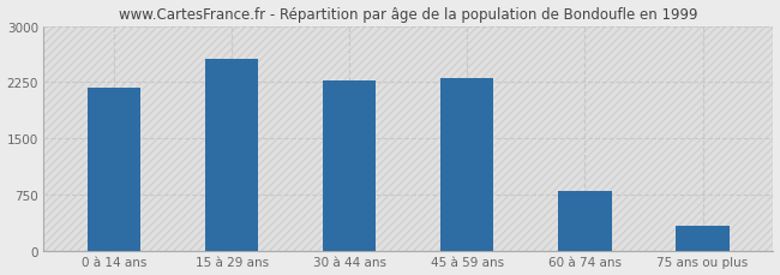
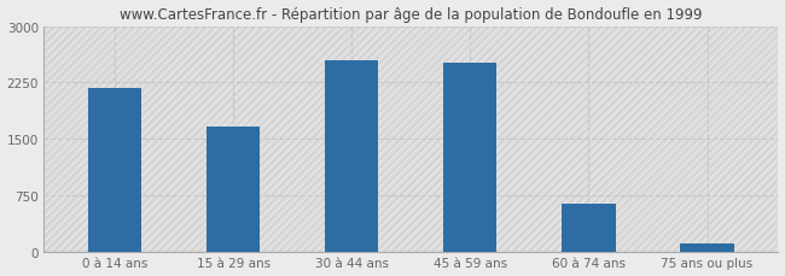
15 à 29 ans: 2560 -> 1670
30 à 44 ans: 2280 -> 2540
45 à 59 ans: 2300 -> 2510
60 à 74 ans: 800 -> 650
75 ans ou plus: 340 -> 110
